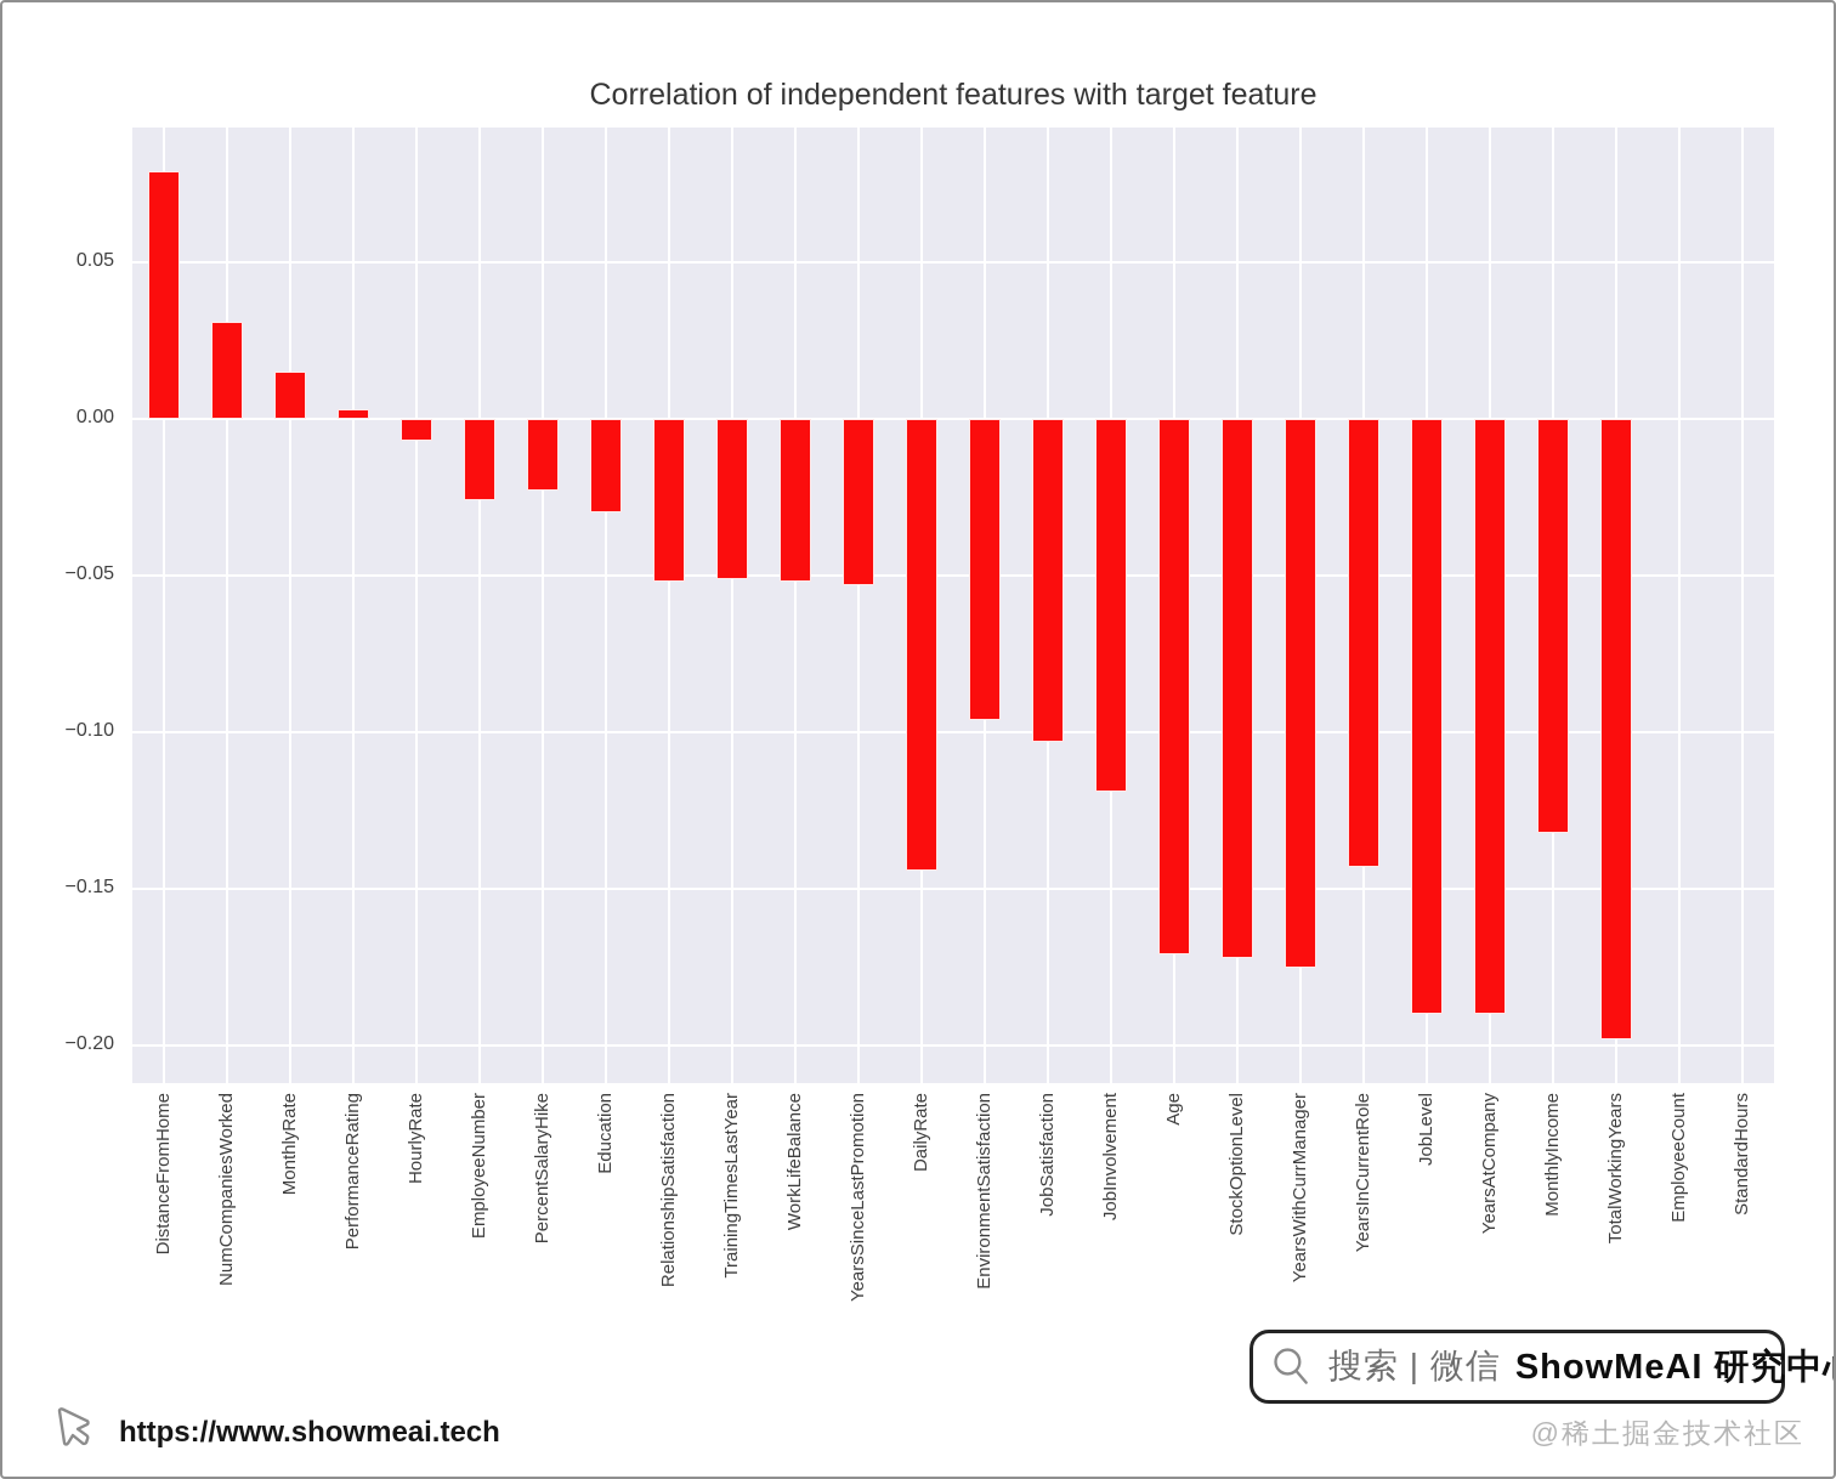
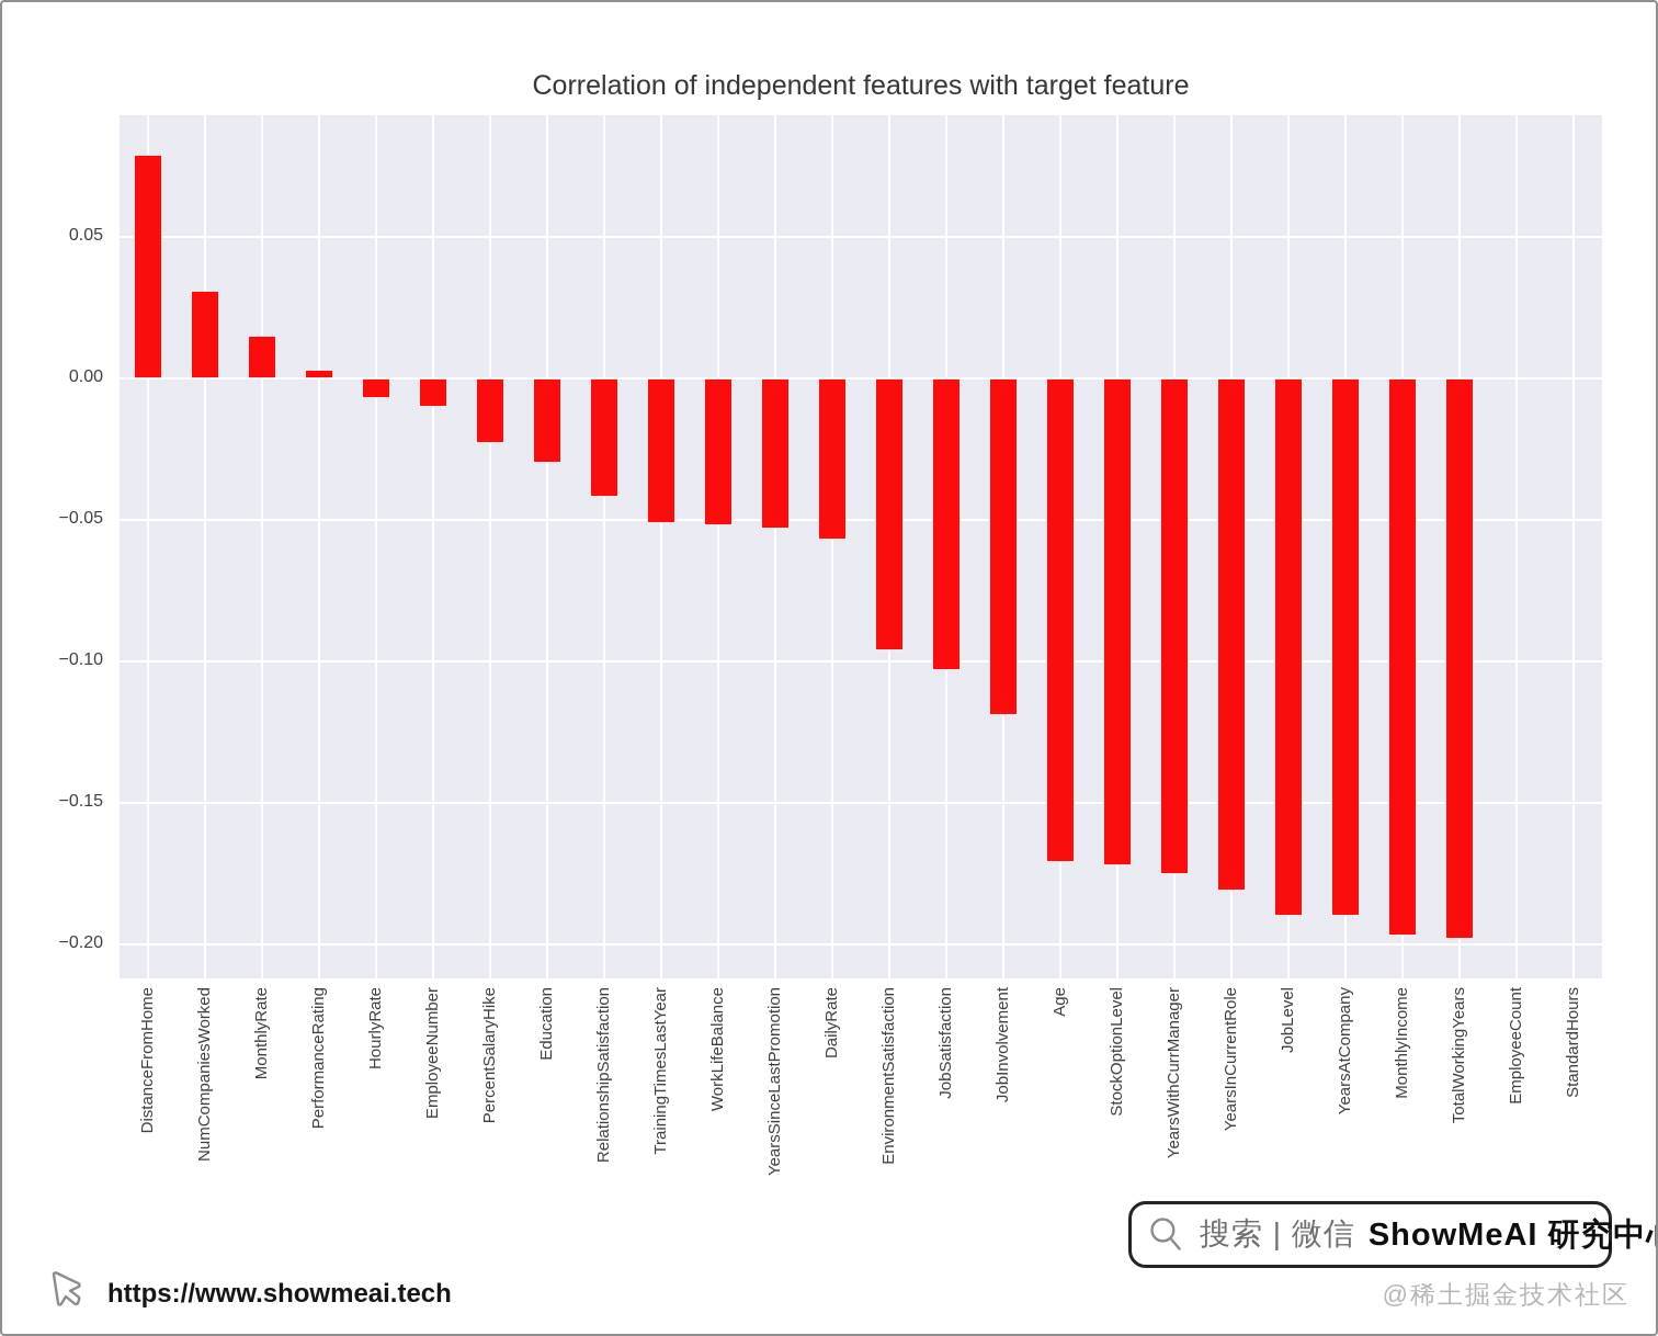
EmployeeNumber: -0.026 -> -0.010
RelationshipSatisfaction: -0.052 -> -0.042
DailyRate: -0.144 -> -0.057
YearsInCurrentRole: -0.143 -> -0.181
MonthlyIncome: -0.132 -> -0.197
